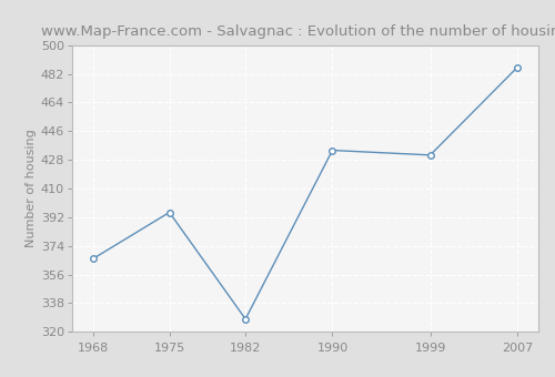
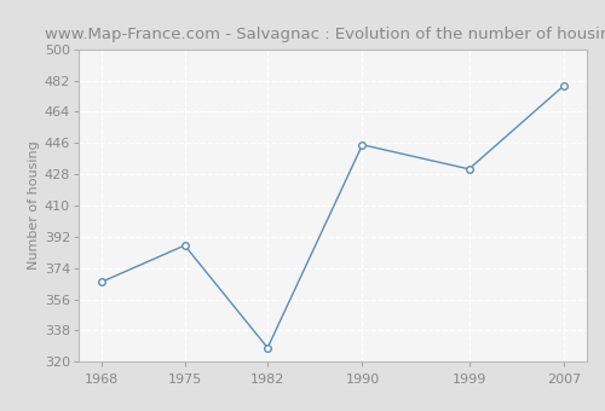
1975: 395 -> 387
1990: 434 -> 445
2007: 486 -> 479
